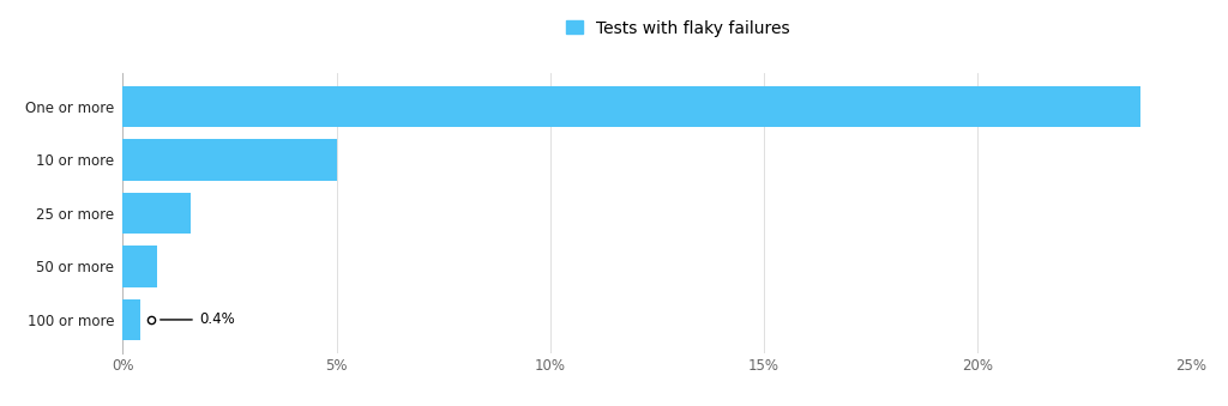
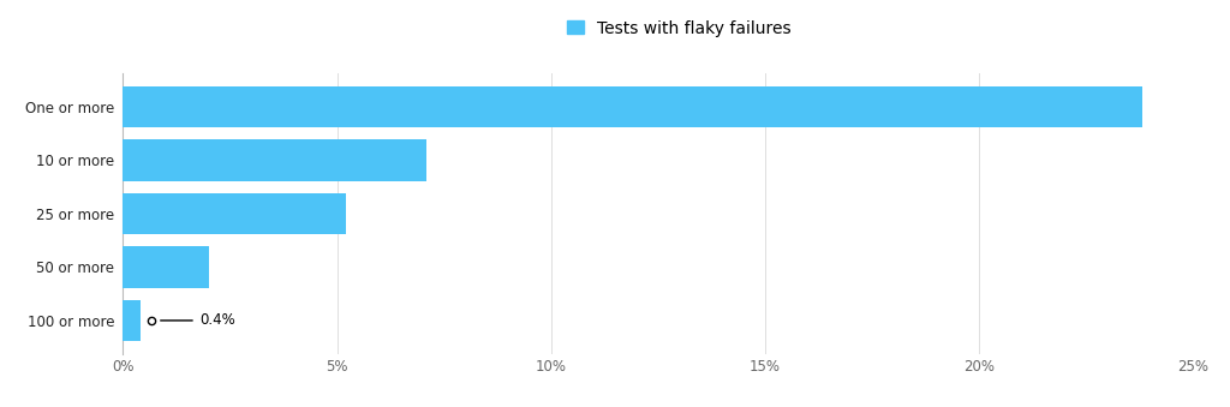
10 or more: 5.0% -> 7.1%
25 or more: 1.6% -> 5.2%
50 or more: 0.8% -> 2.0%
